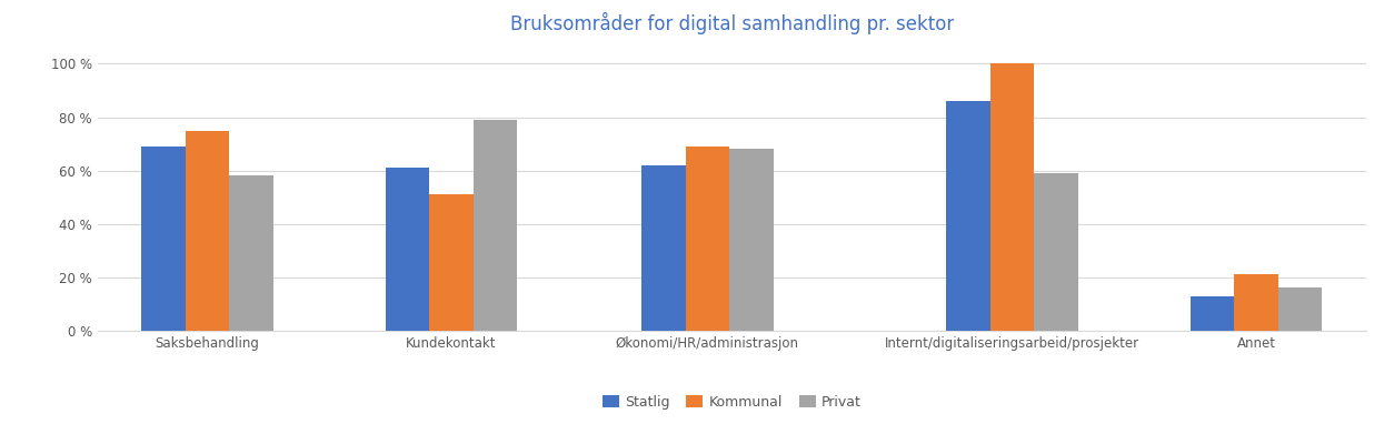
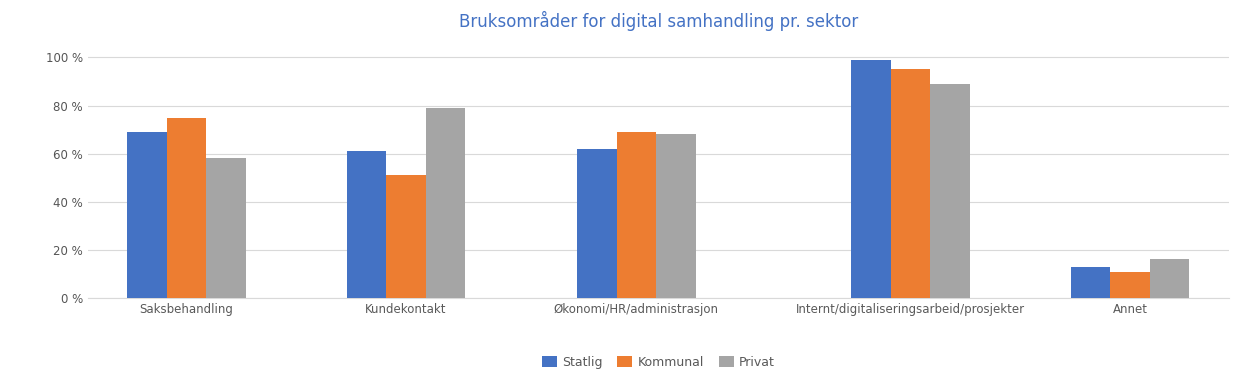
Statlig/Internt/digitaliseringsarbeid/prosjekter: 86 % -> 99 %
Kommunal/Internt/digitaliseringsarbeid/prosjekter: 100 % -> 95 %
Privat/Internt/digitaliseringsarbeid/prosjekter: 59 % -> 89 %
Kommunal/Annet: 21 % -> 11 %
